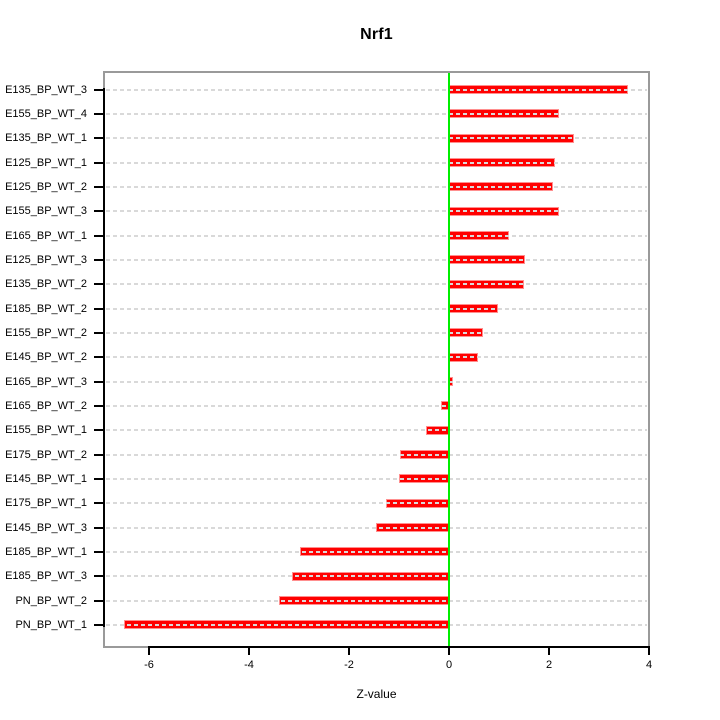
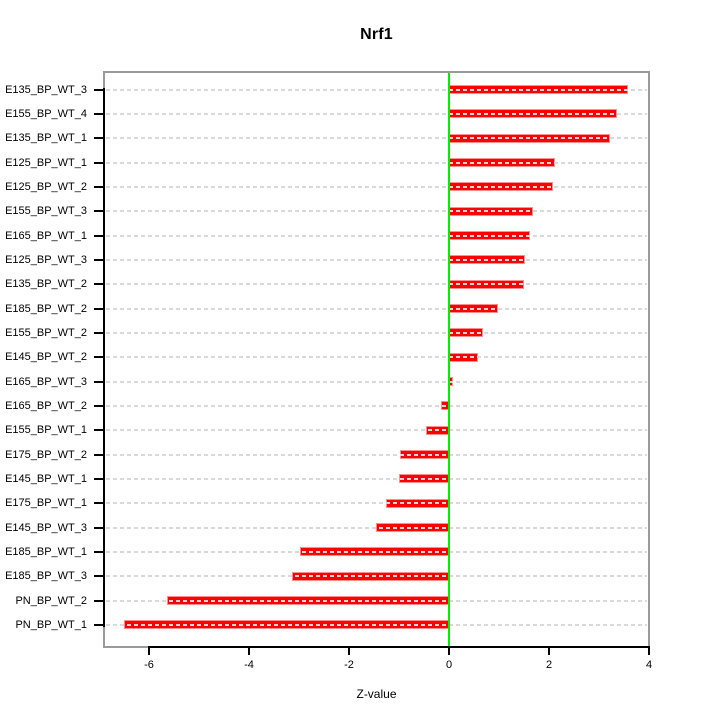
E155_BP_WT_4: 2.2 -> 3.4
E135_BP_WT_1: 2.5 -> 3.2
E155_BP_WT_3: 2.2 -> 1.7
E165_BP_WT_1: 1.2 -> 1.6
PN_BP_WT_2: -3.4 -> -5.7
